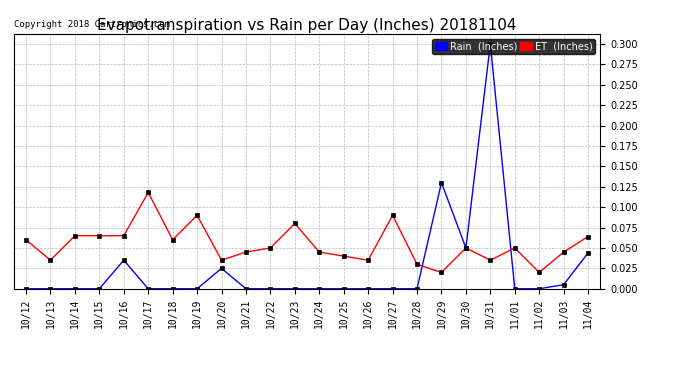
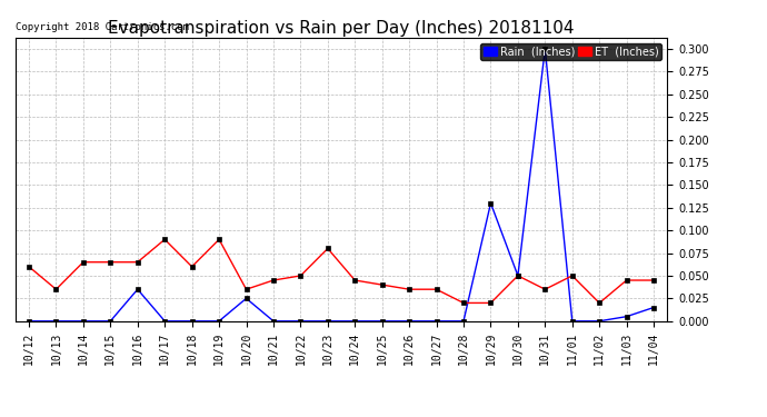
ET (Inches)/10/17: 0.118 -> 0.090
ET (Inches)/10/27: 0.090 -> 0.035
ET (Inches)/10/28: 0.030 -> 0.020
Rain (Inches)/11/04: 0.044 -> 0.015
ET (Inches)/11/04: 0.064 -> 0.045
